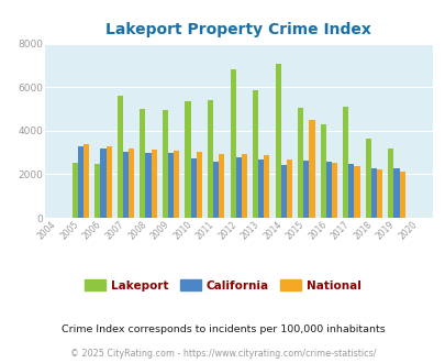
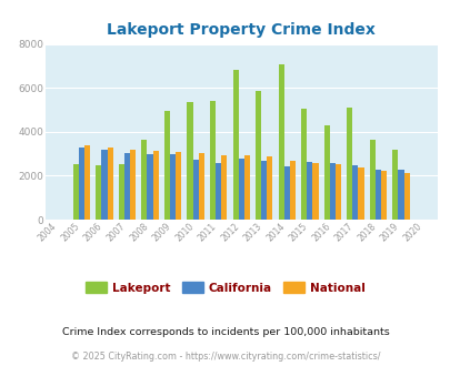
Lakeport/2007: 5600 -> 2500
Lakeport/2008: 5000 -> 3600
National/2015: 4500 -> 2600
